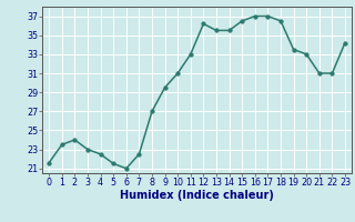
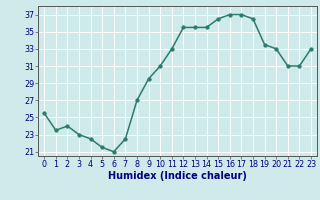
0: 21.6 -> 25.5
12: 36.2 -> 35.5
23: 34.2 -> 33.0
